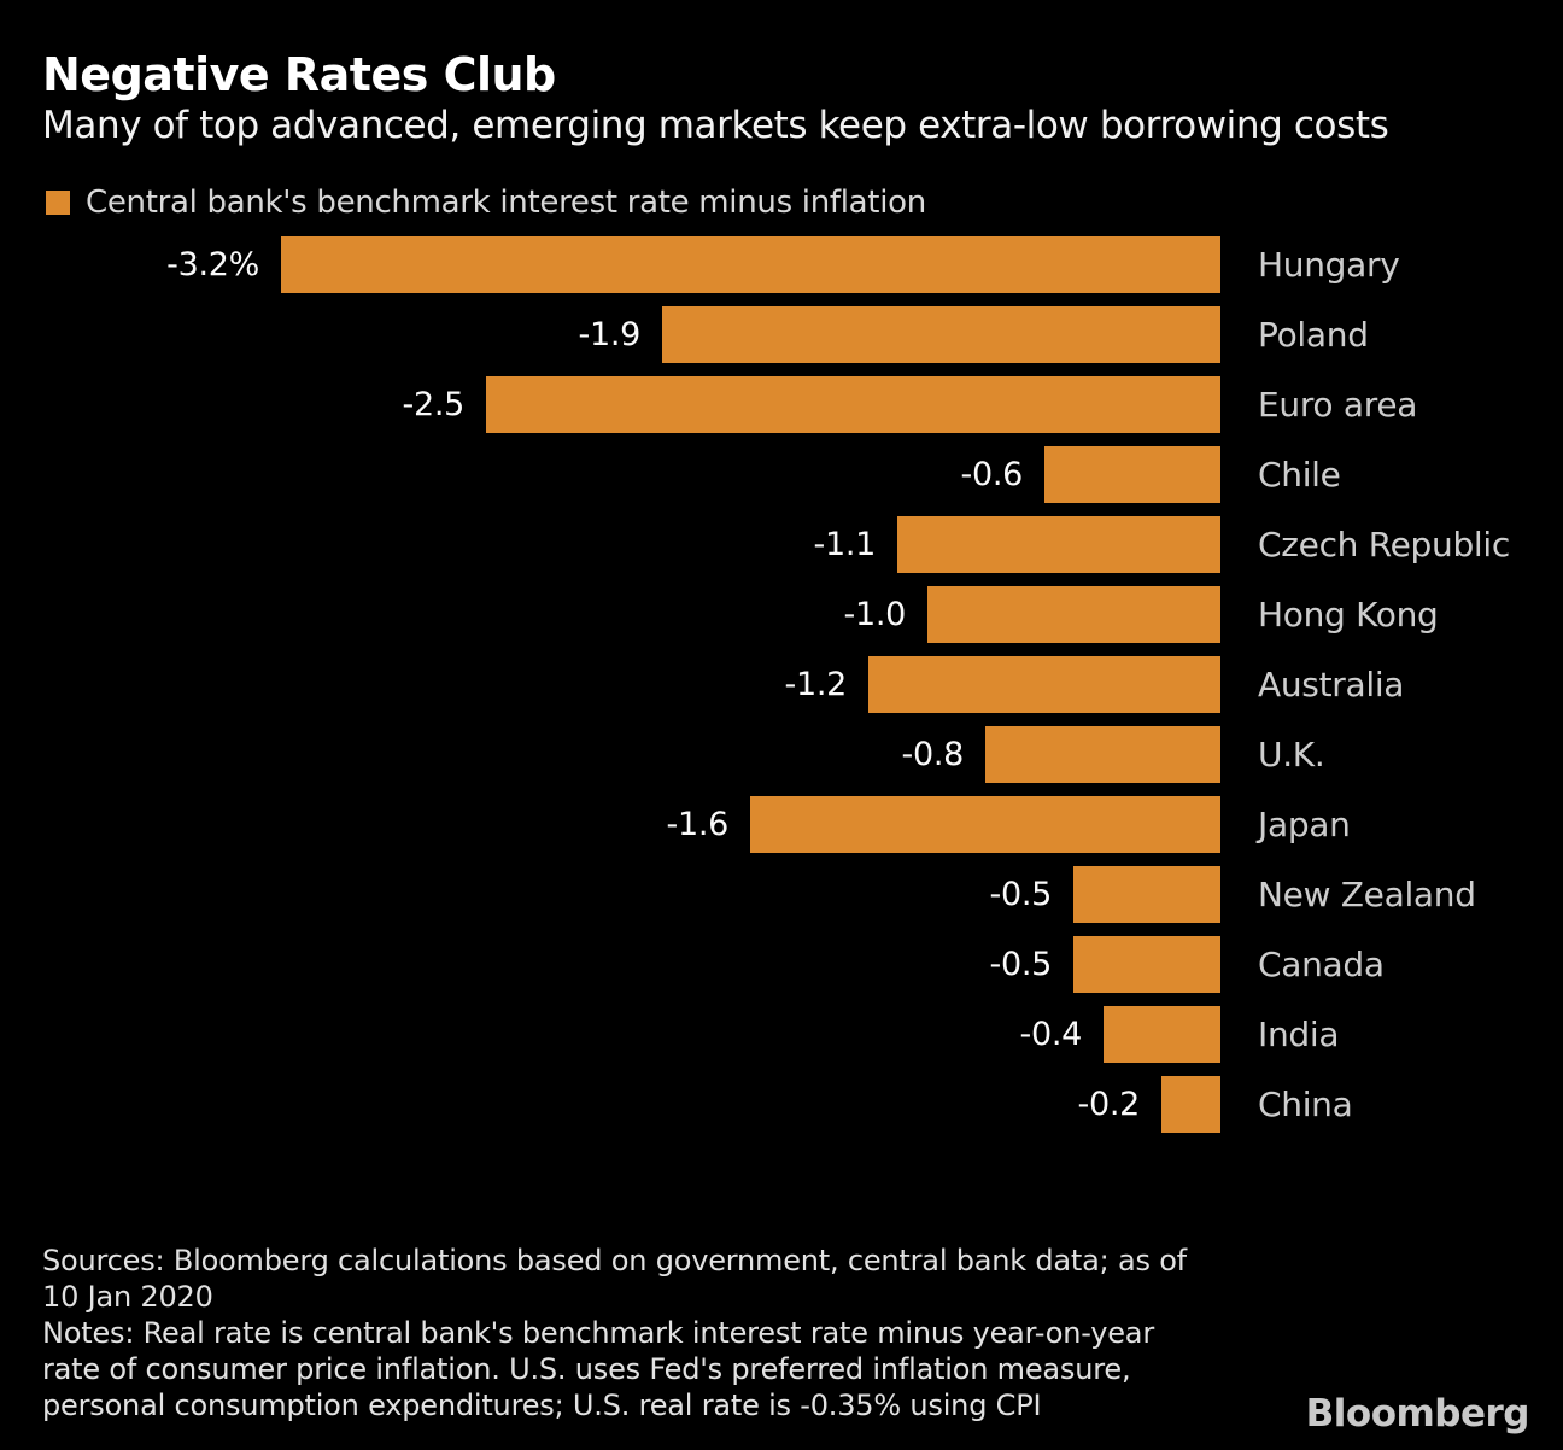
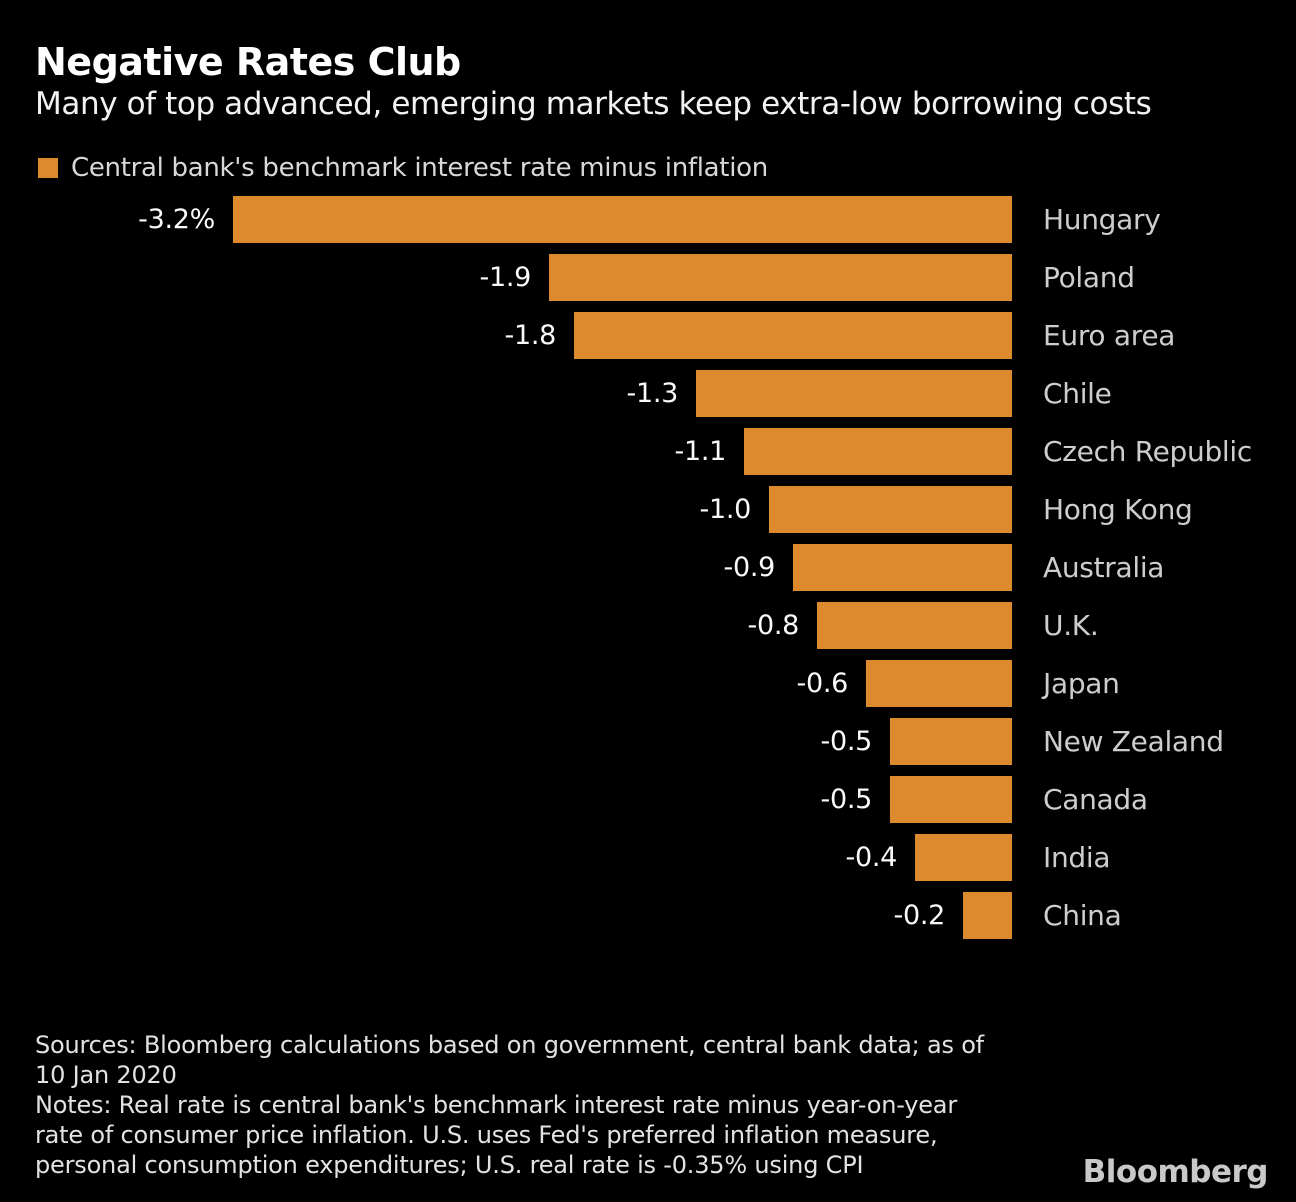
Euro area: -2.5 -> -1.8
Chile: -0.6 -> -1.3
Australia: -1.2 -> -0.9
Japan: -1.6 -> -0.6
